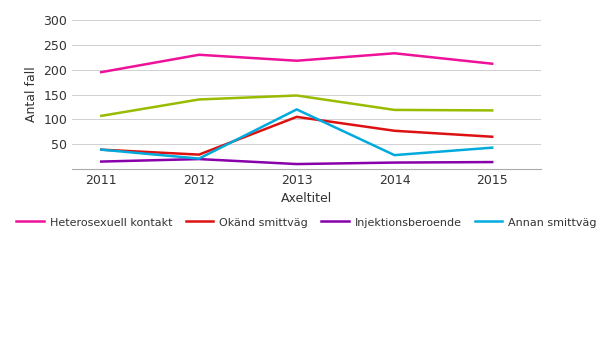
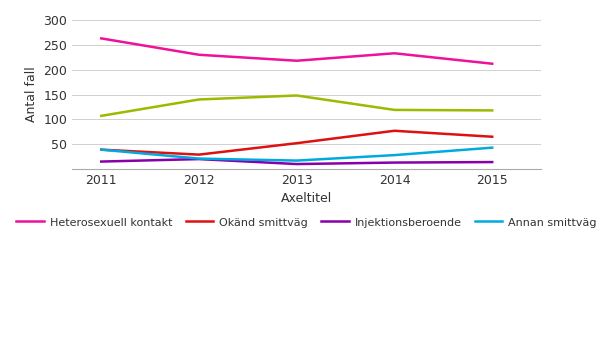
Heterosexuell kontakt/2011: 195 -> 263
Okänd smittväg/2013: 105 -> 52
Annan smittväg/2013: 120 -> 17
